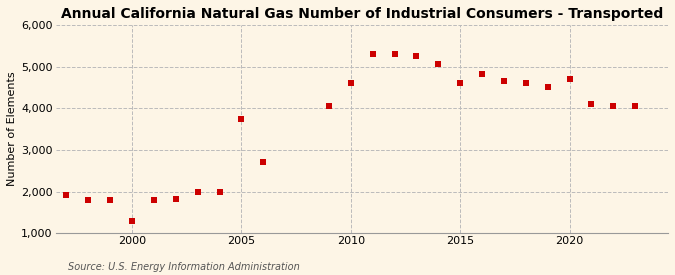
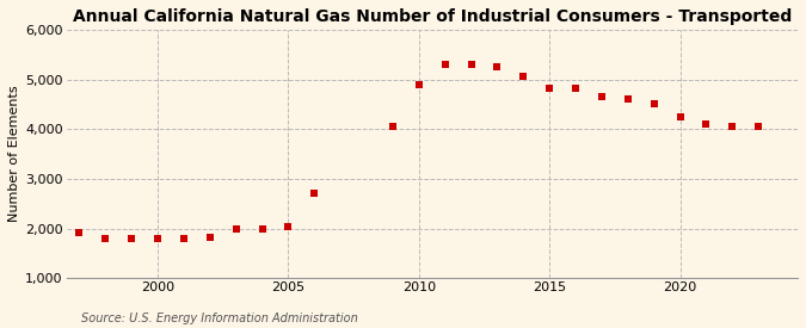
2000: 1,300 -> 1,810
2005: 3,750 -> 2,050
2010: 4,600 -> 4,900
2015: 4,600 -> 4,830
2020: 4,700 -> 4,240
